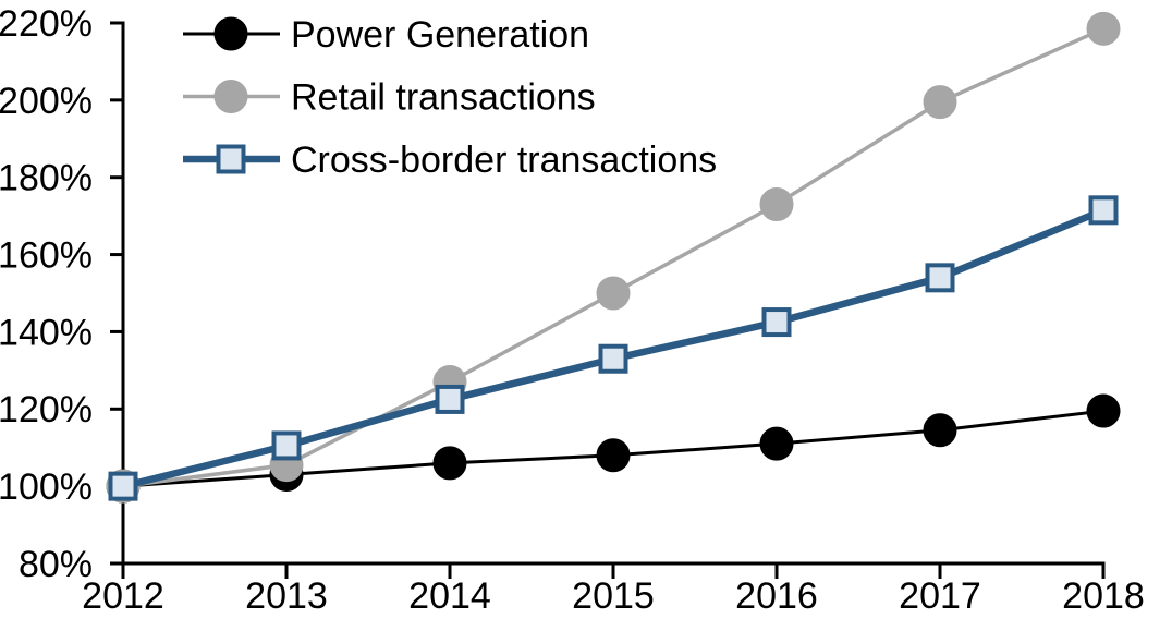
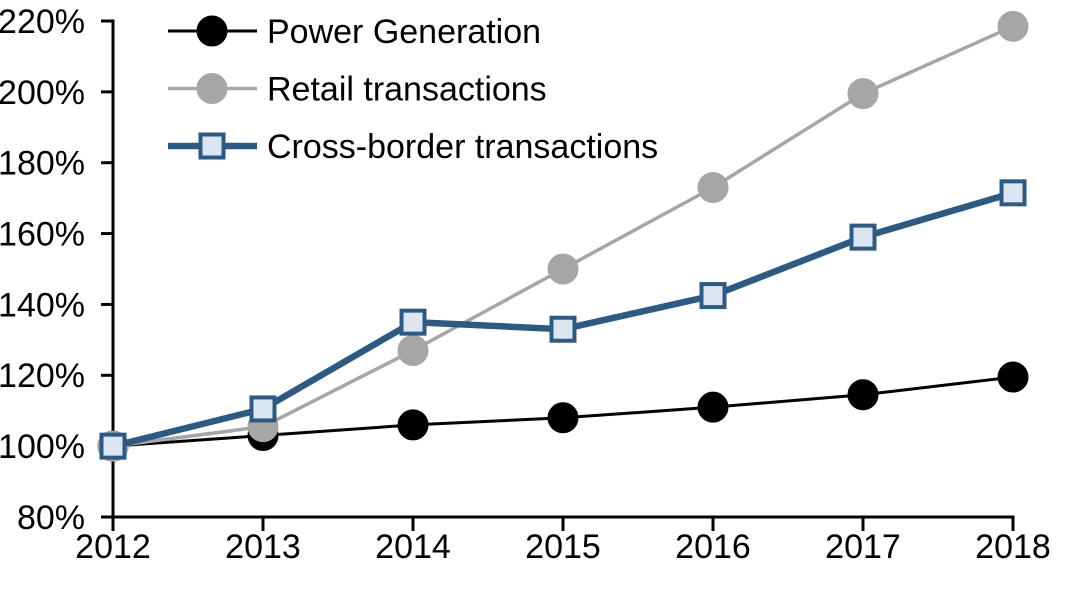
Cross-border transactions/2014: 122% -> 135%
Cross-border transactions/2017: 154% -> 159%
